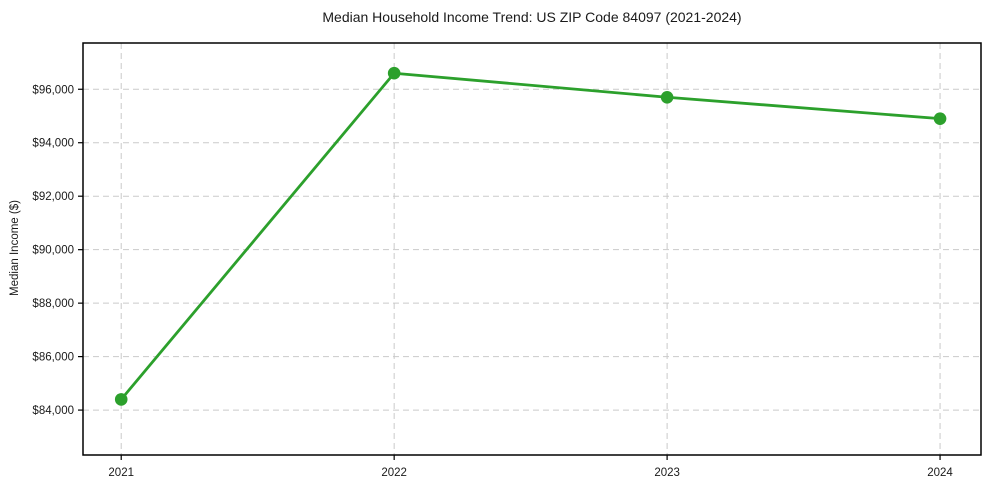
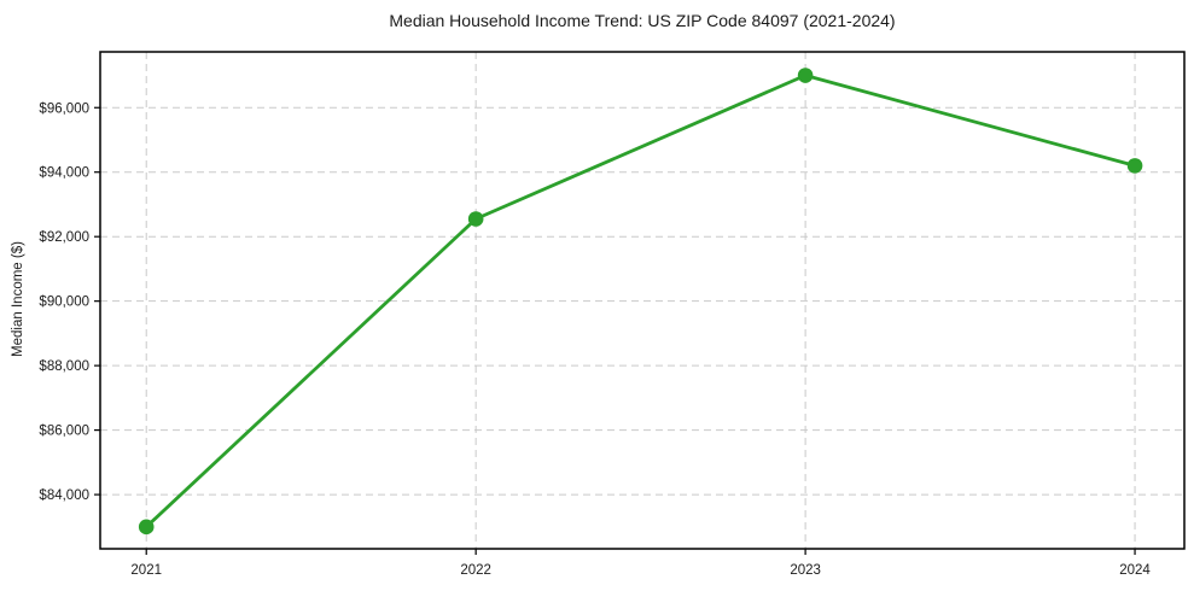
2021: $84400 -> $83000
2022: $96600 -> $92600
2023: $95700 -> $97000
2024: $94900 -> $94200
